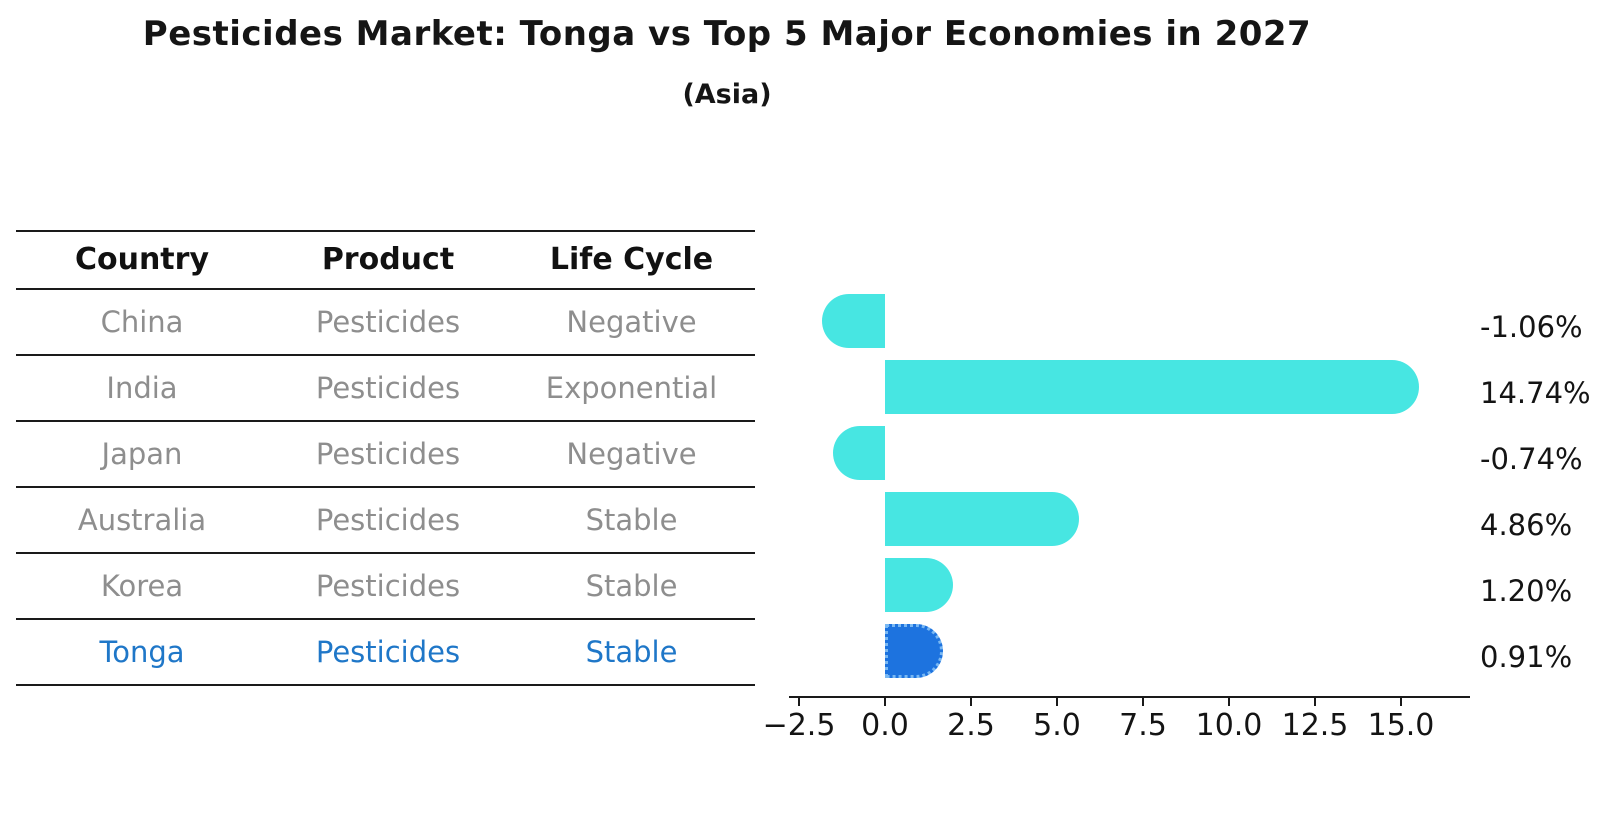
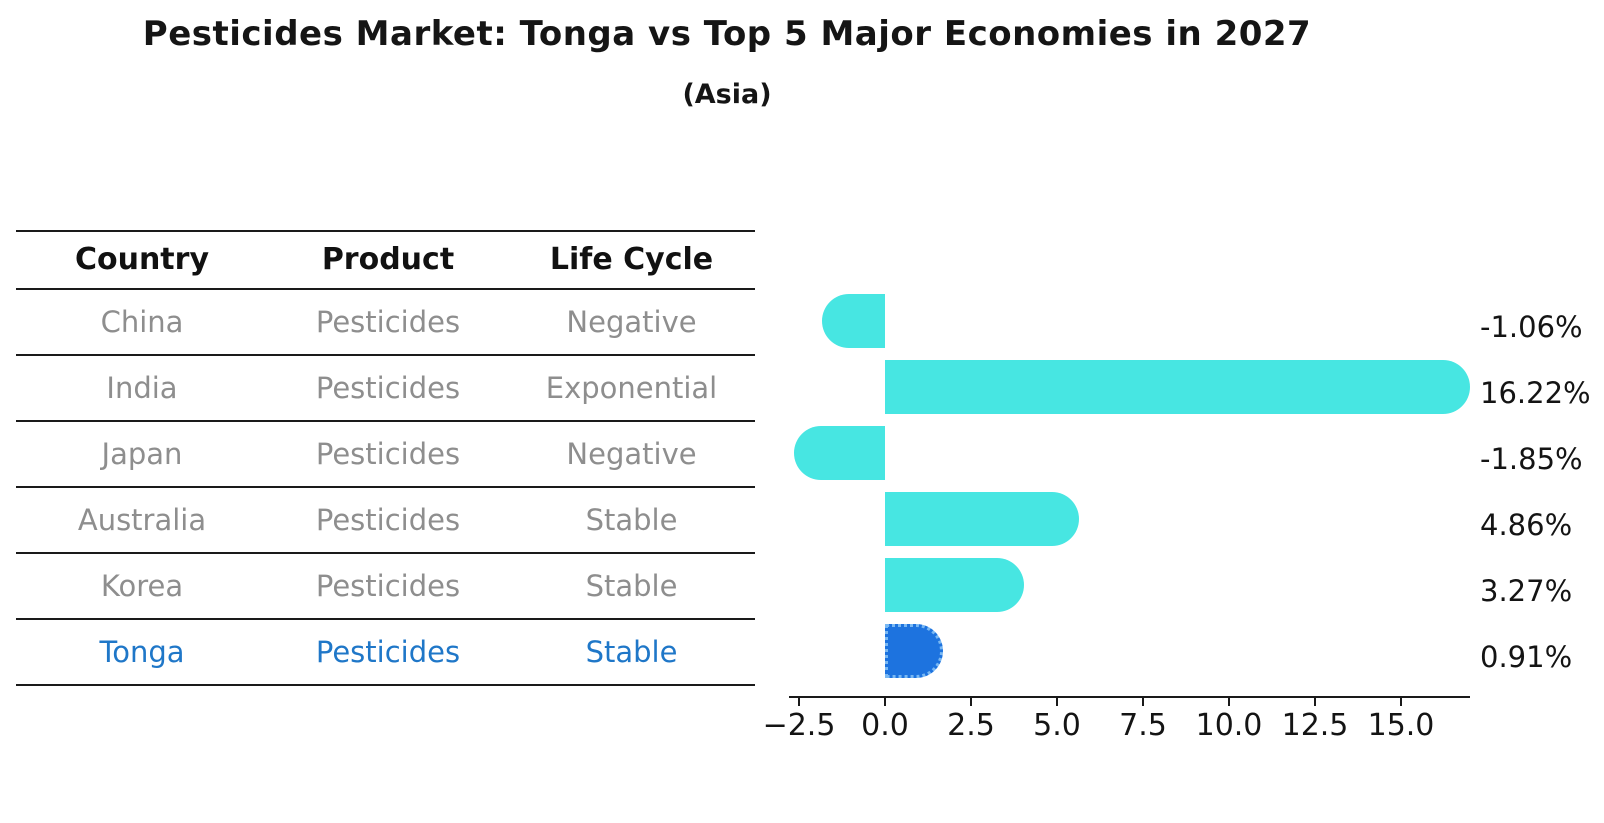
India: 14.74% -> 16.22%
Japan: -0.74% -> -1.85%
Korea: 1.20% -> 3.27%
